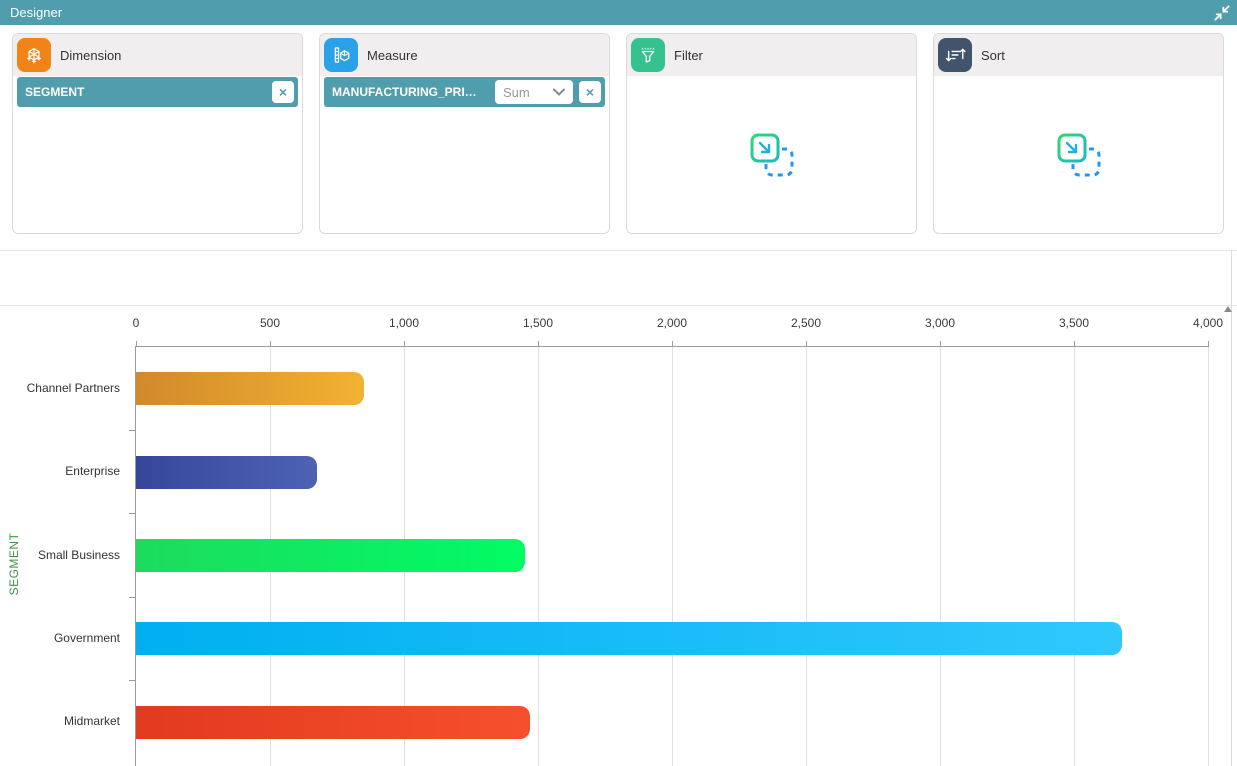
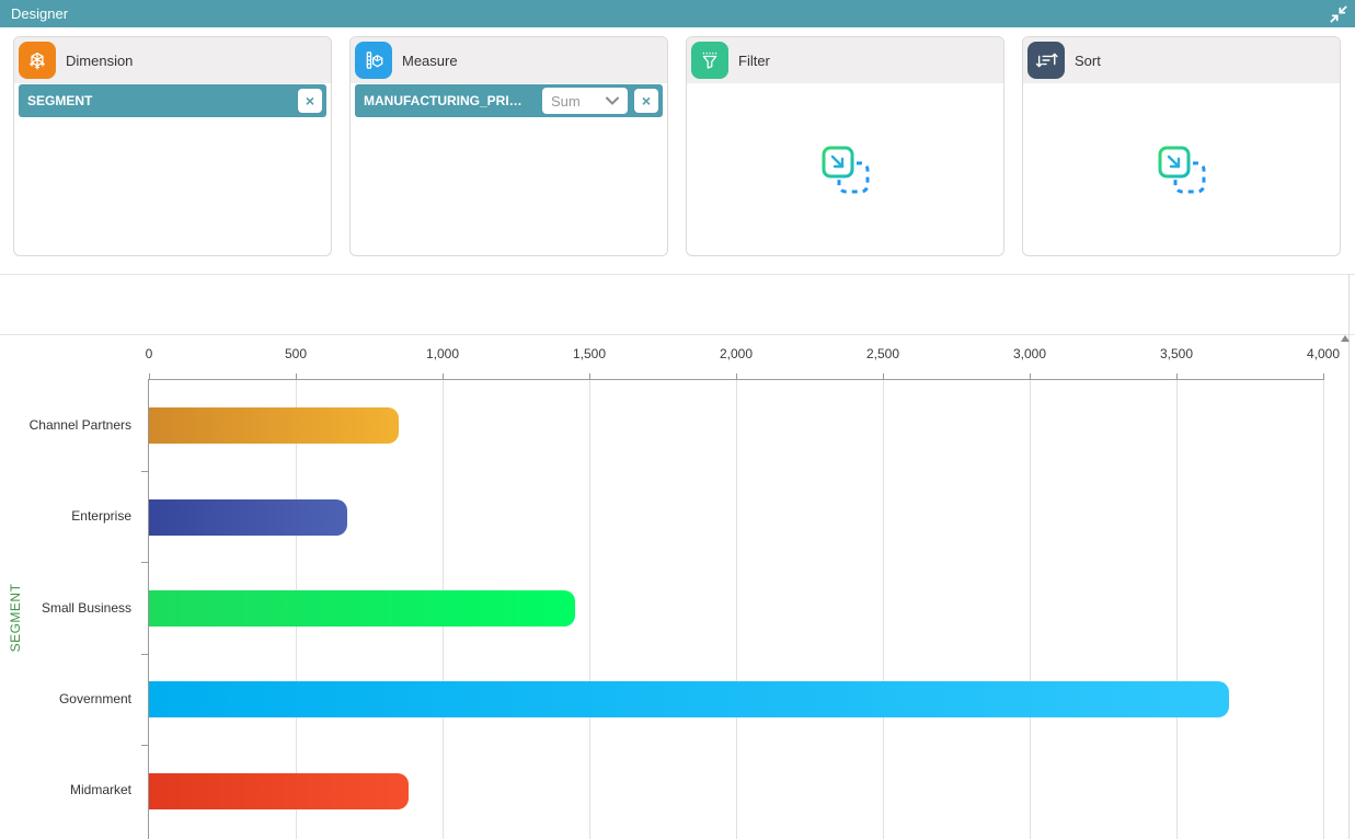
Midmarket: 1470 -> 880
